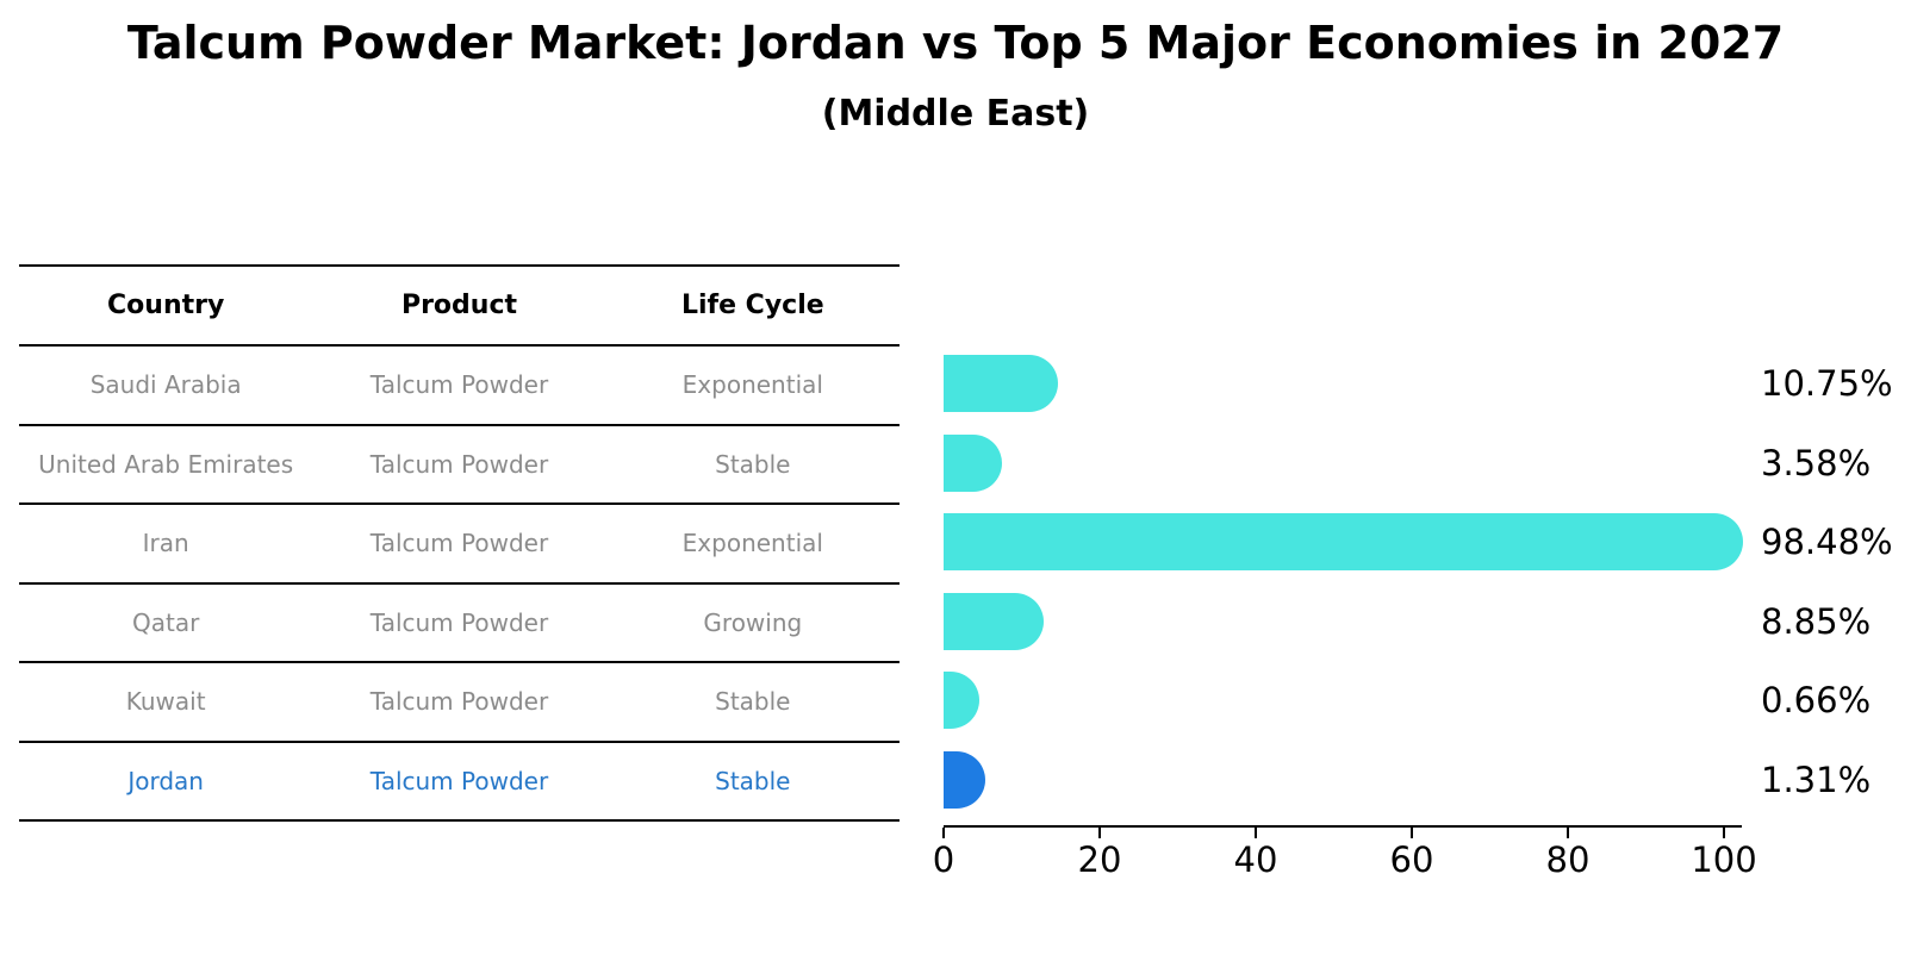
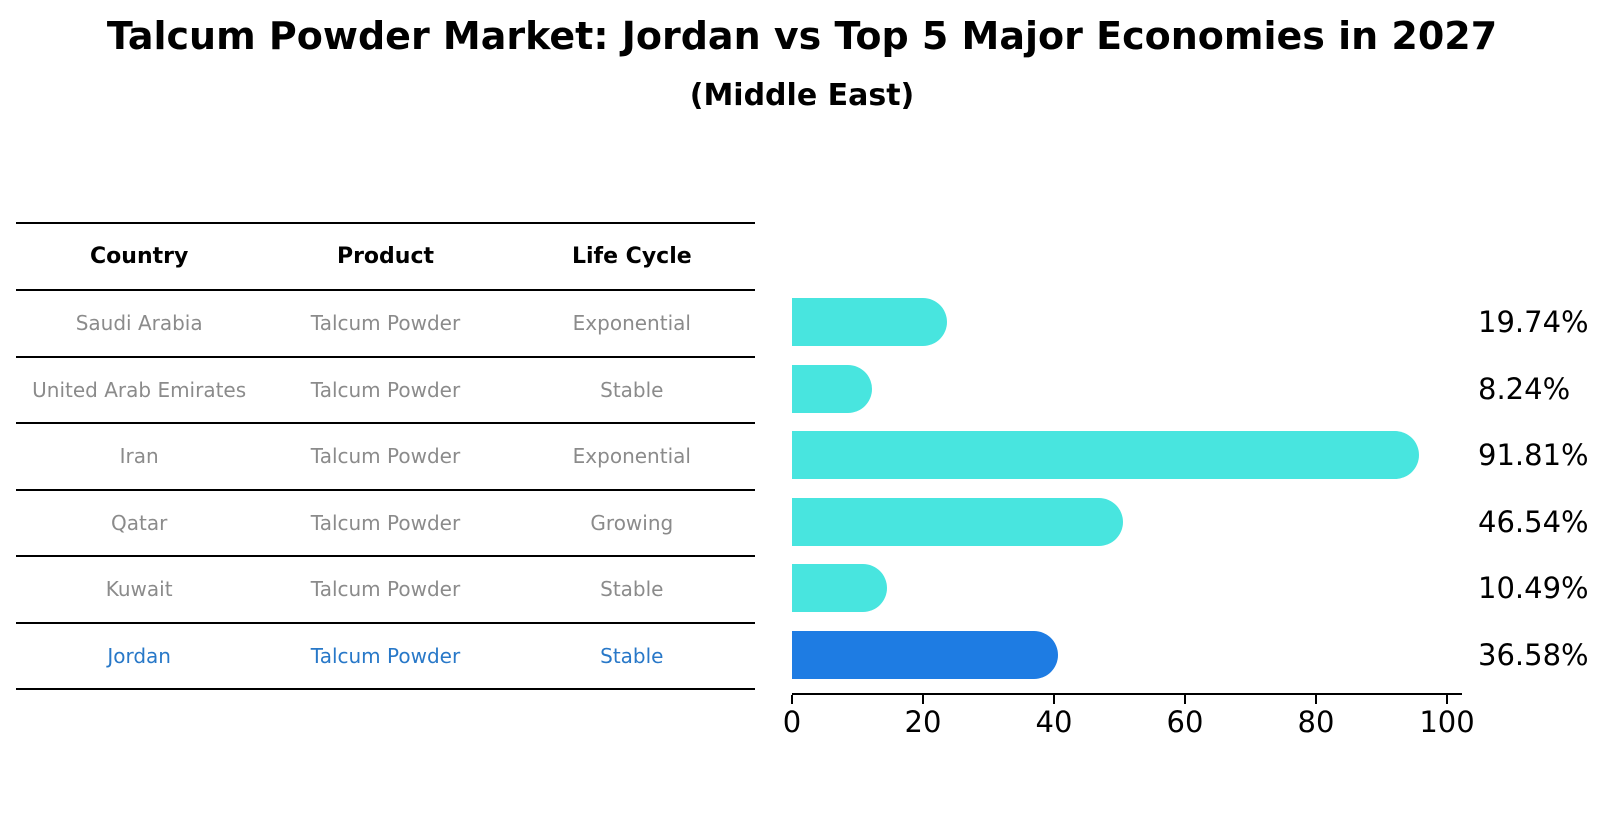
Saudi Arabia: 10.75% -> 19.74%
United Arab Emirates: 3.58% -> 8.24%
Iran: 98.48% -> 91.81%
Qatar: 8.85% -> 46.54%
Kuwait: 0.66% -> 10.49%
Jordan: 1.31% -> 36.58%
